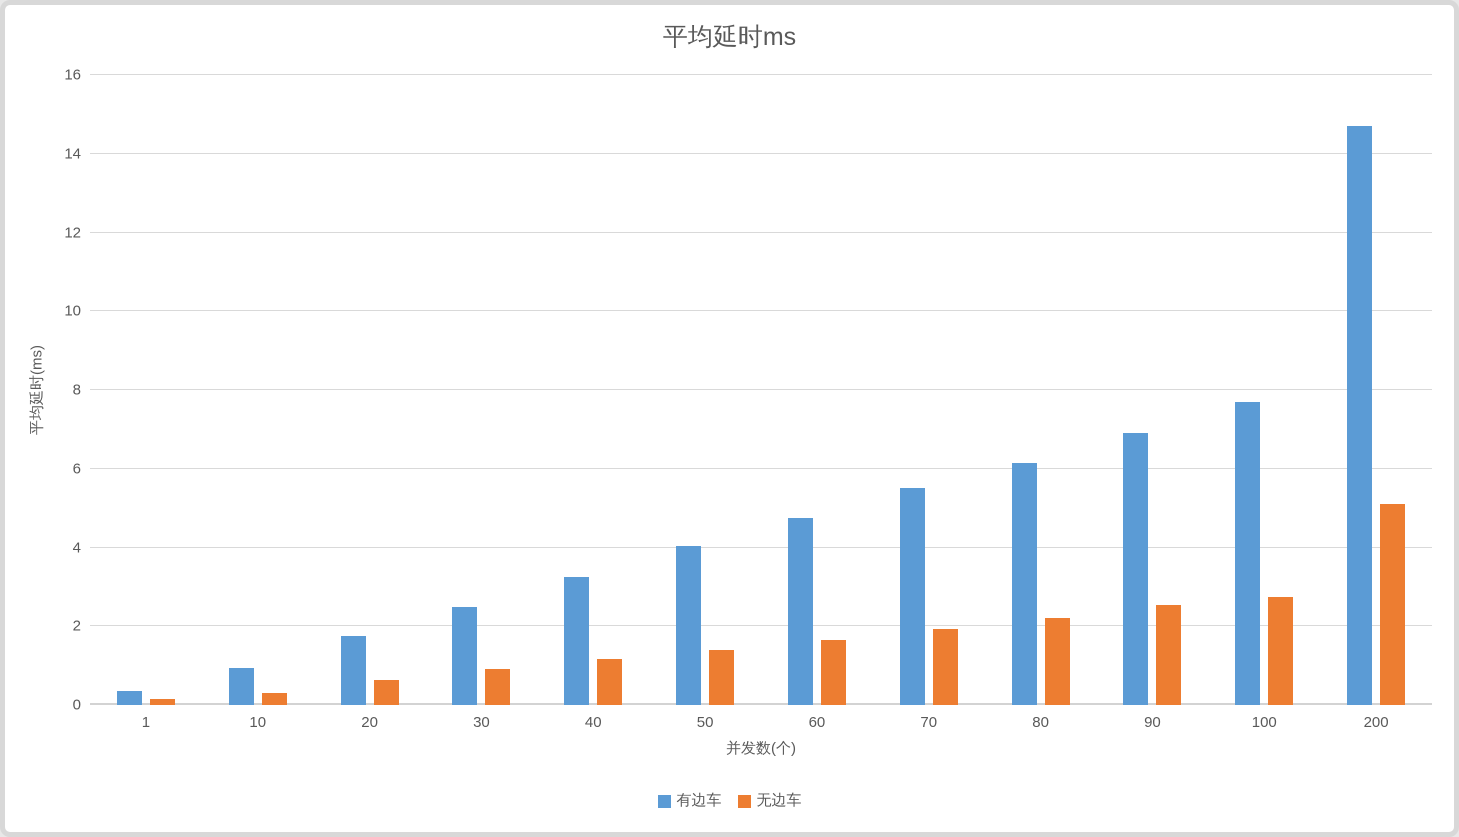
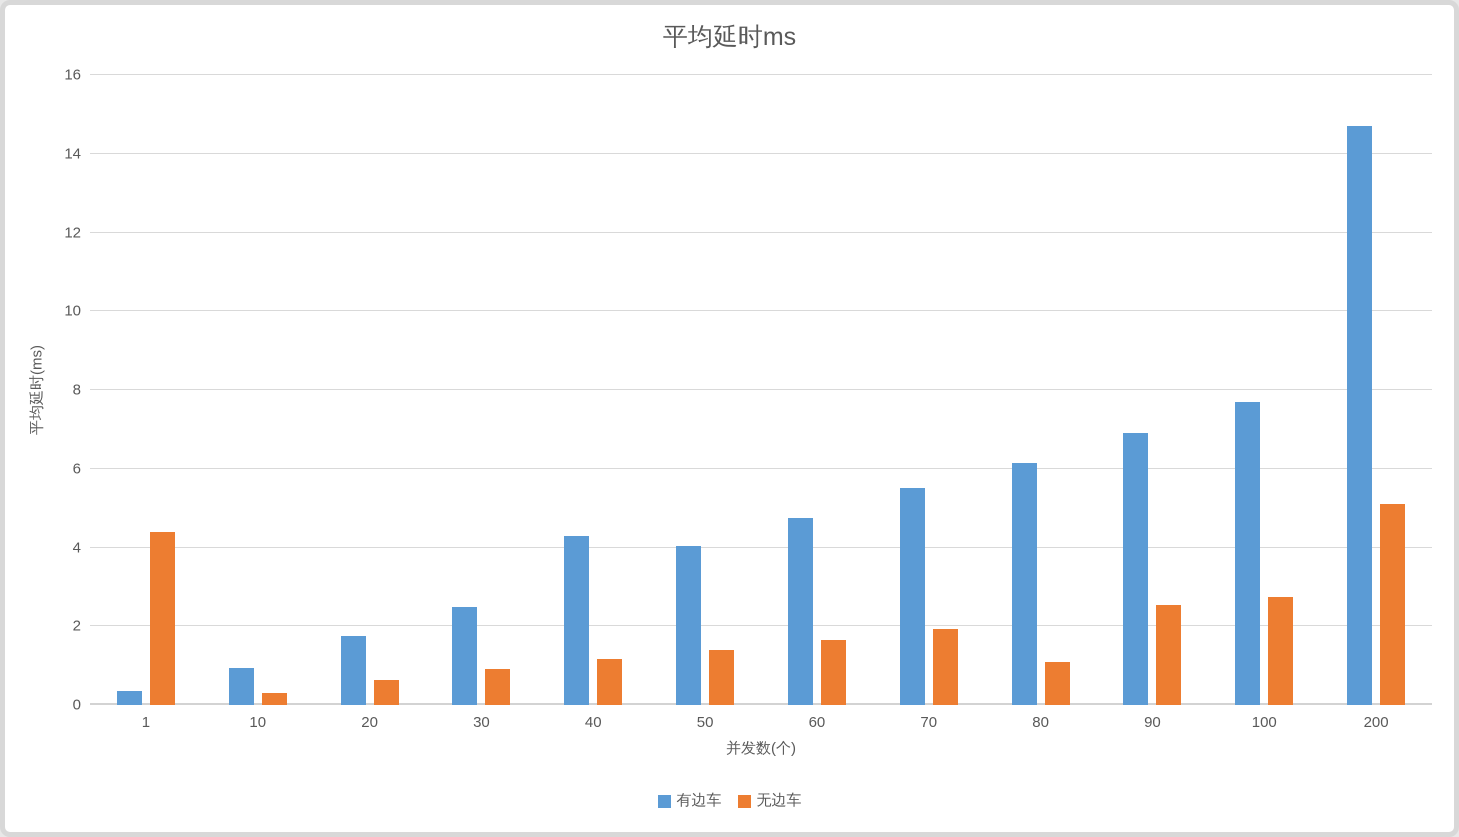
无边车/1: 0.1 -> 4.4
有边车/40: 3.2 -> 4.3
无边车/80: 2.2 -> 1.1
